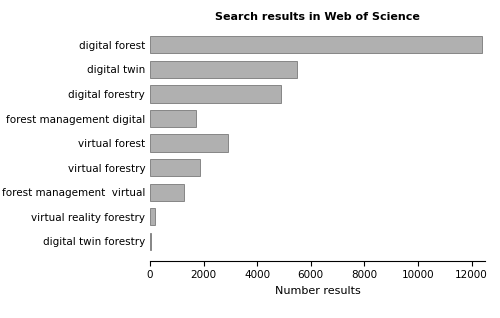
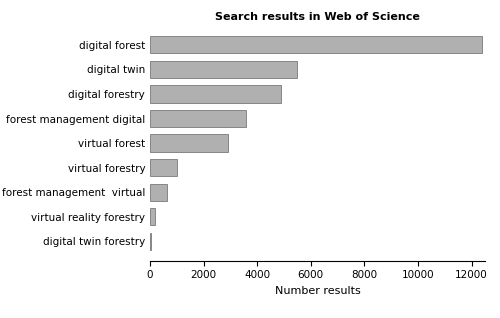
forest management digital: 1700 -> 3600
virtual forestry: 1850 -> 1000
forest management virtual: 1250 -> 650
